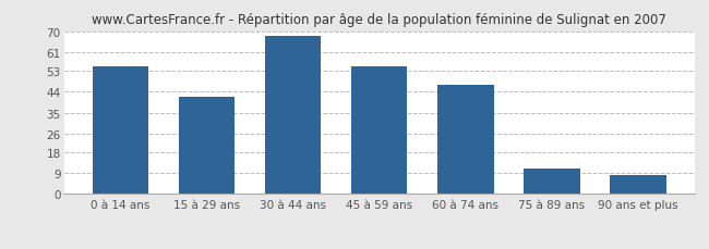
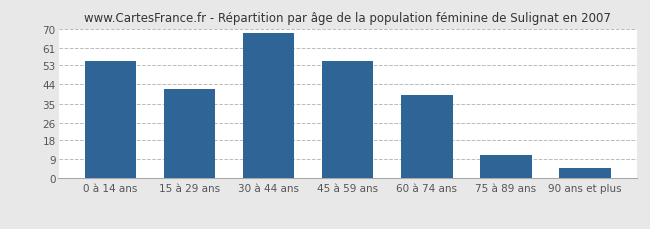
60 à 74 ans: 47 -> 39
90 ans et plus: 8 -> 5
